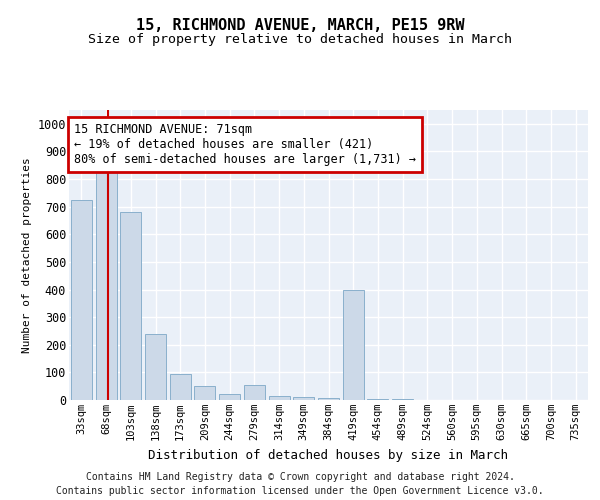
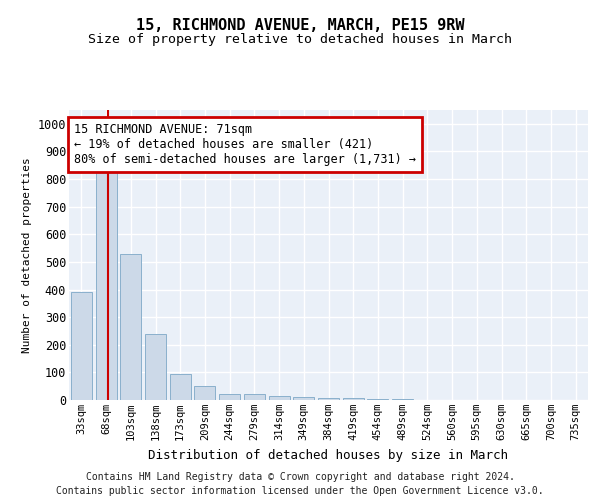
33sqm: 725 -> 390
103sqm: 680 -> 530
279sqm: 55 -> 20
419sqm: 400 -> 7
